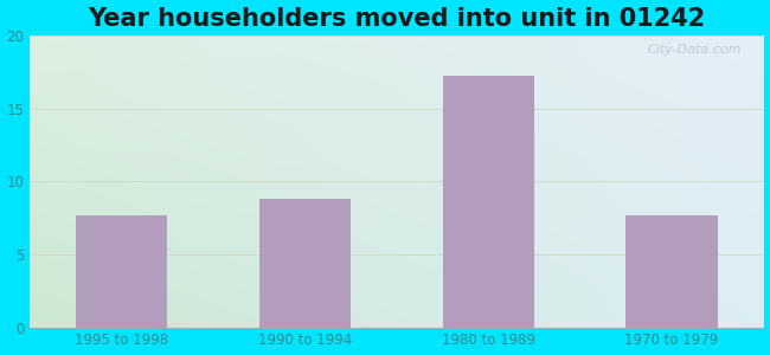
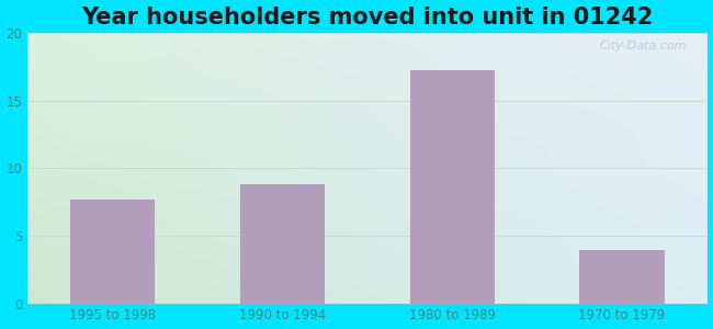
1970 to 1979: 7.7 -> 3.9
